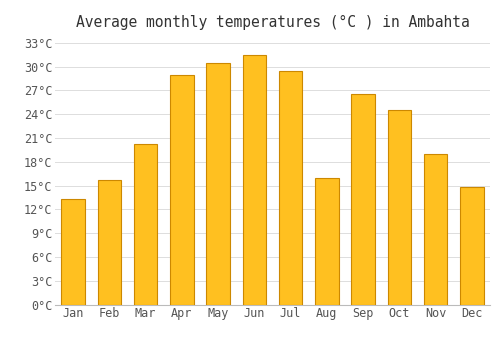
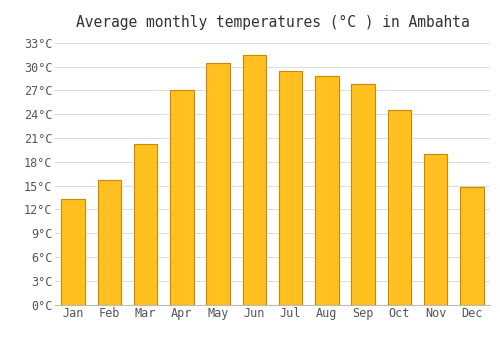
Apr: 29.0°C -> 27.1°C
Aug: 16.0°C -> 28.8°C
Sep: 26.6°C -> 27.8°C
